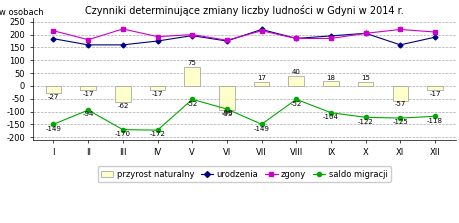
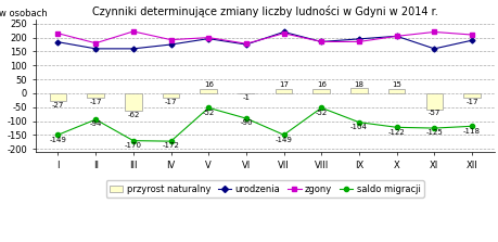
przyrost naturalny/V: 75 -> 16
przyrost naturalny/VI: -95 -> -1
przyrost naturalny/VIII: 40 -> 16
